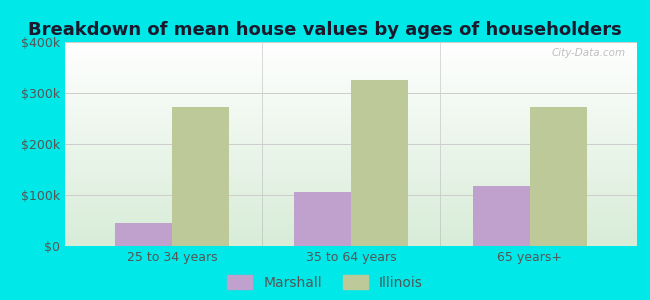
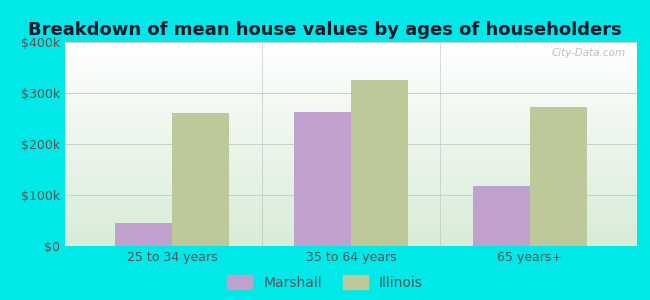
Illinois/25 to 34 years: $272k -> $260k
Marshall/35 to 64 years: $105k -> $262k
